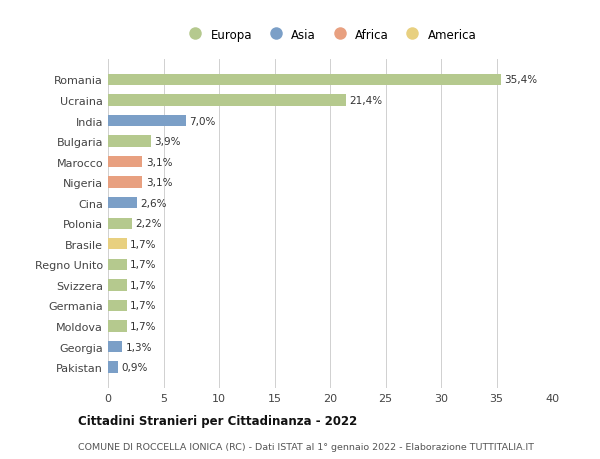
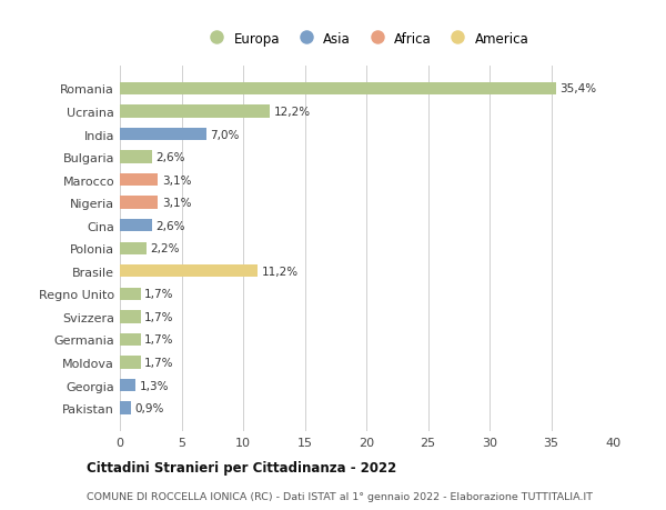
Ucraina: 21,4% -> 12,2%
Bulgaria: 3,9% -> 2,6%
Brasile: 1,7% -> 11,2%
